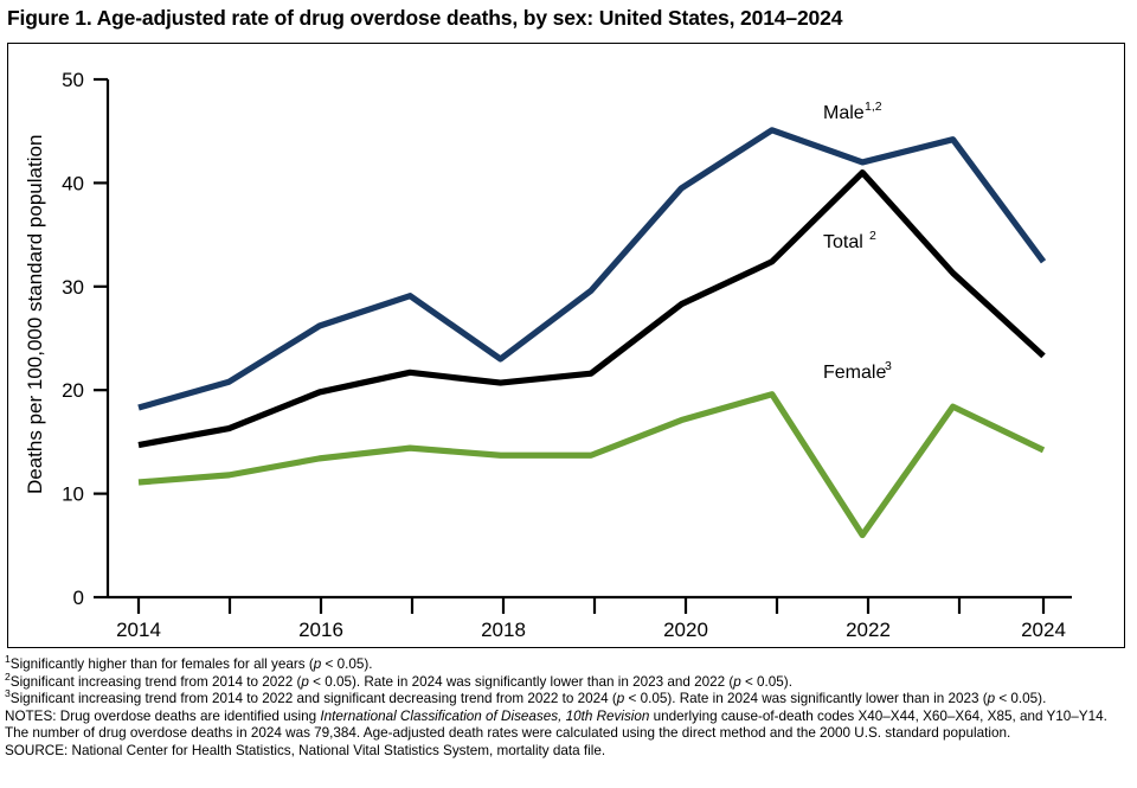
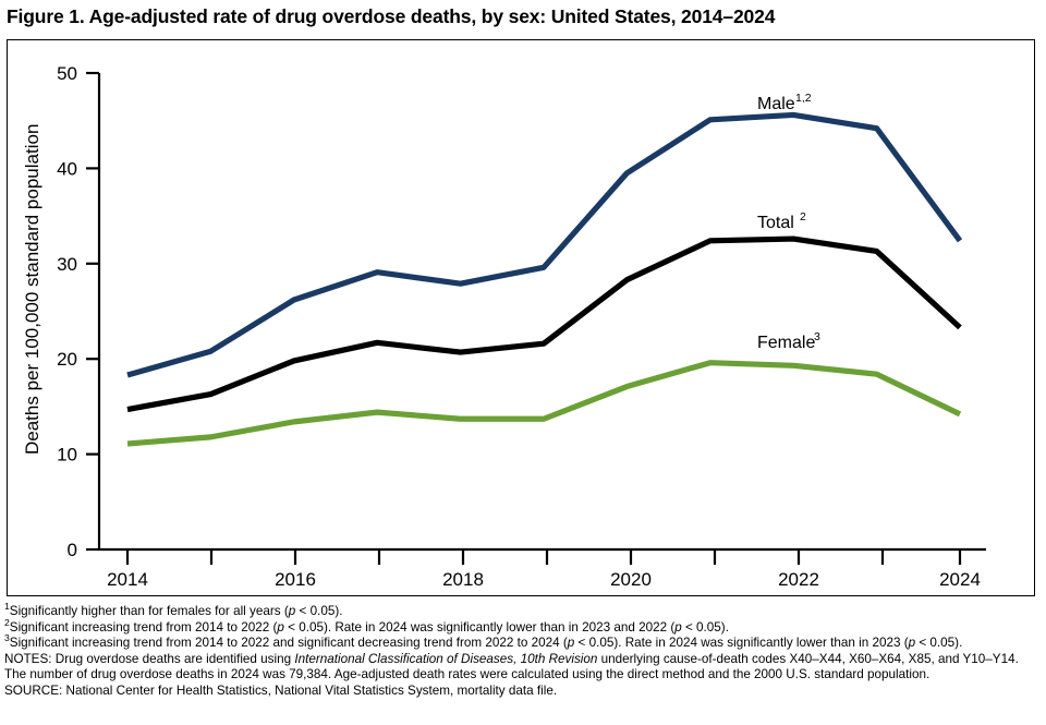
Male/2018: 23 -> 28
Male/2022: 42 -> 46
Total/2022: 41 -> 33
Female/2022: 6 -> 19
